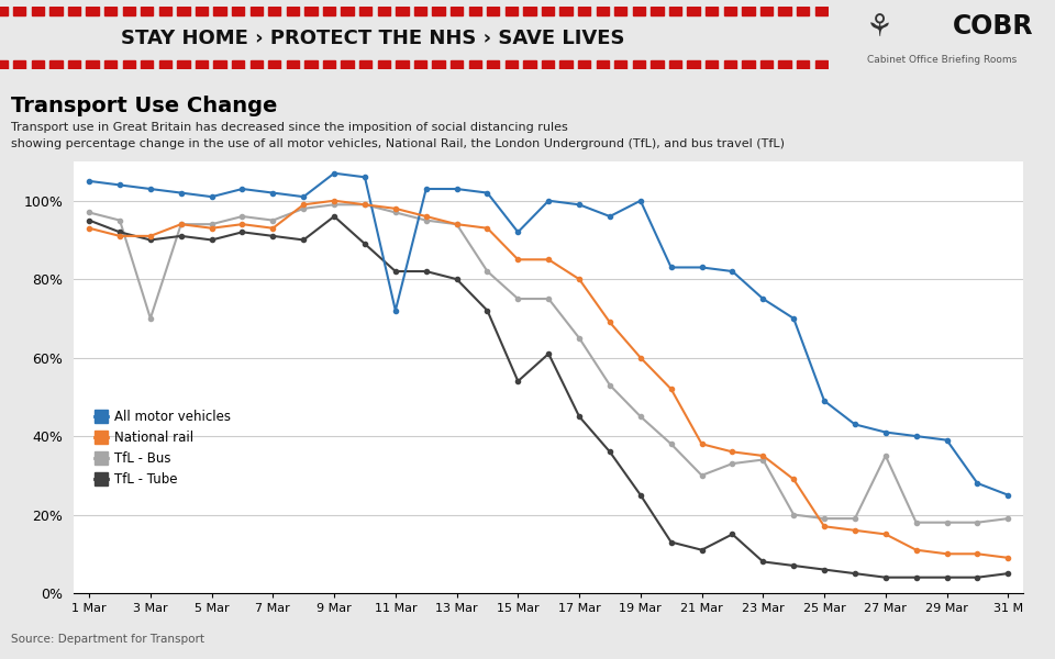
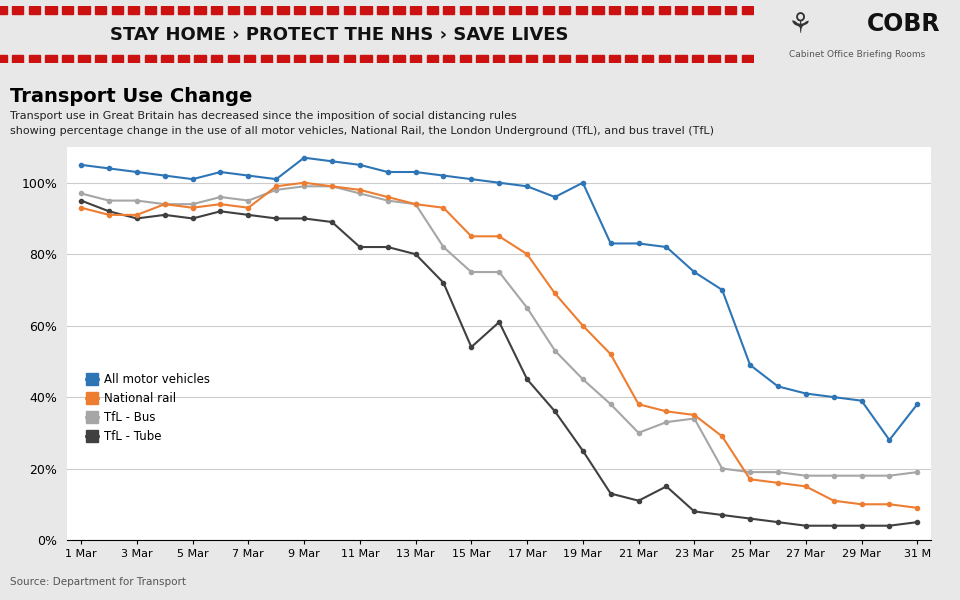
TfL - Bus/3 Mar: 70% -> 95%
TfL - Tube/9 Mar: 96% -> 90%
All motor vehicles/11 Mar: 72% -> 105%
All motor vehicles/15 Mar: 92% -> 101%
TfL - Bus/27 Mar: 35% -> 18%
All motor vehicles/31 M: 25% -> 38%
